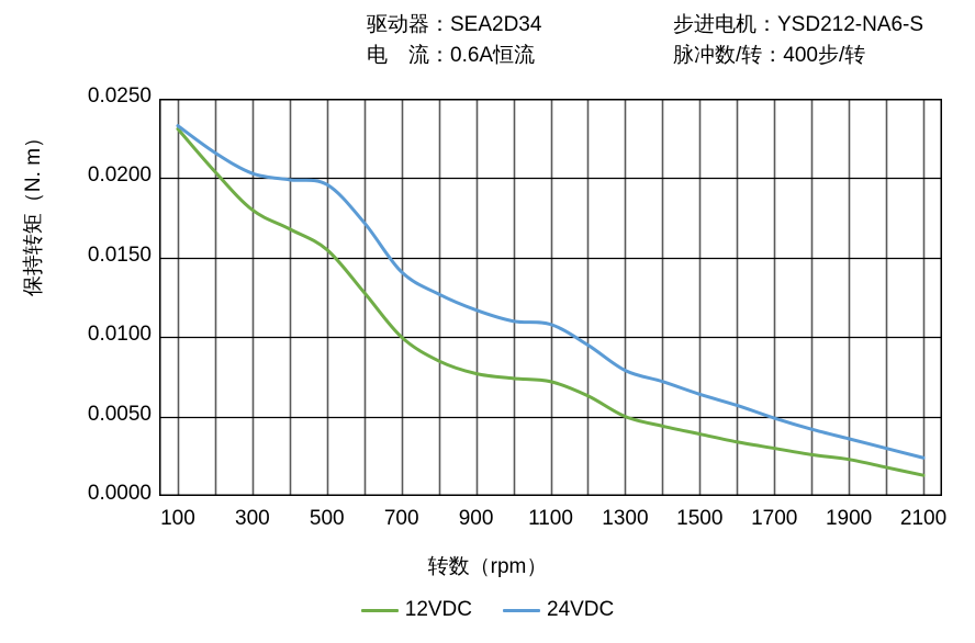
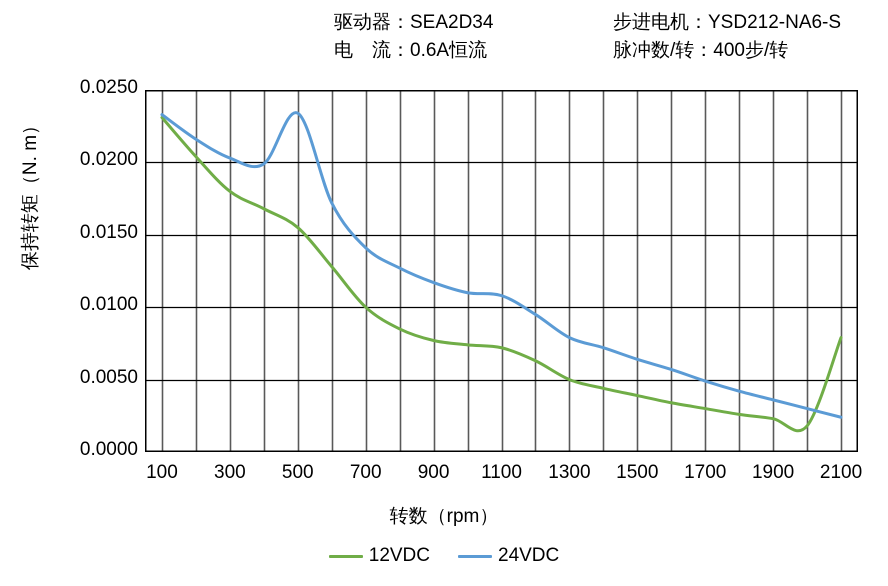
24VDC/500: 0.0196 -> 0.0234
12VDC/2100: 0.0013 -> 0.0079
